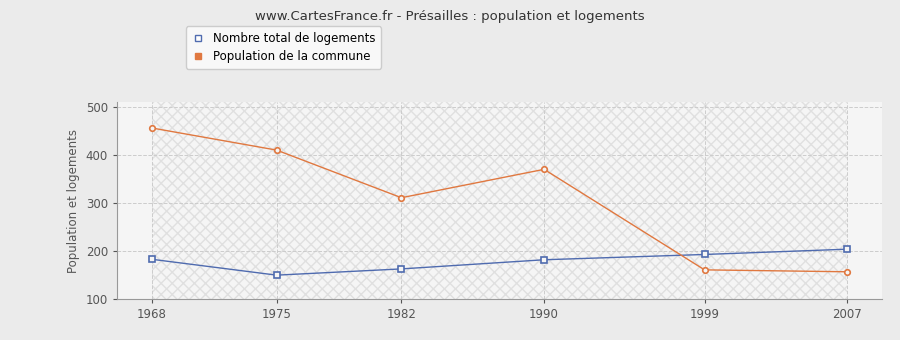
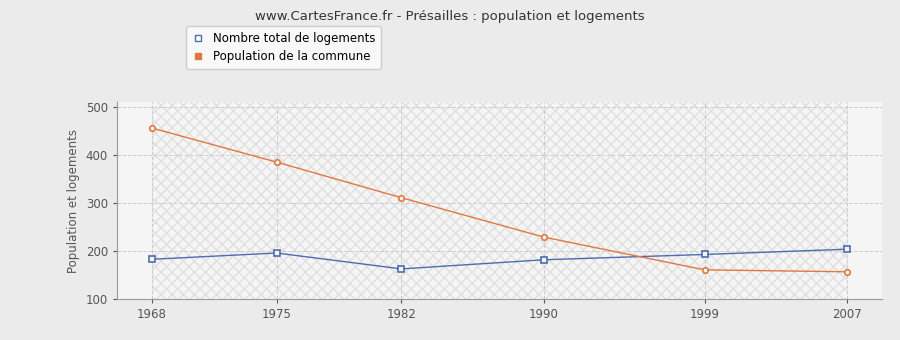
Nombre total de logements/1975: 150 -> 196
Population de la commune/1975: 410 -> 385
Population de la commune/1990: 370 -> 229
